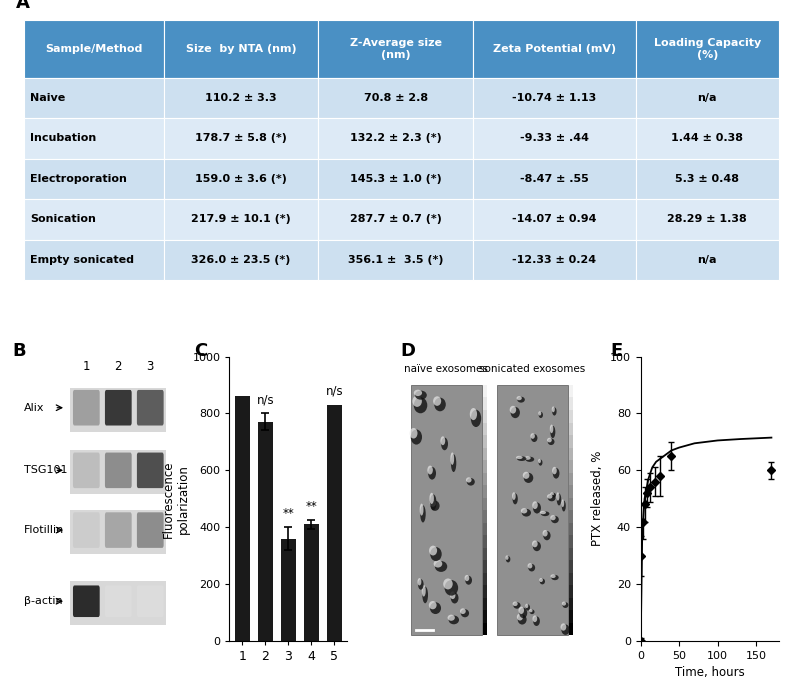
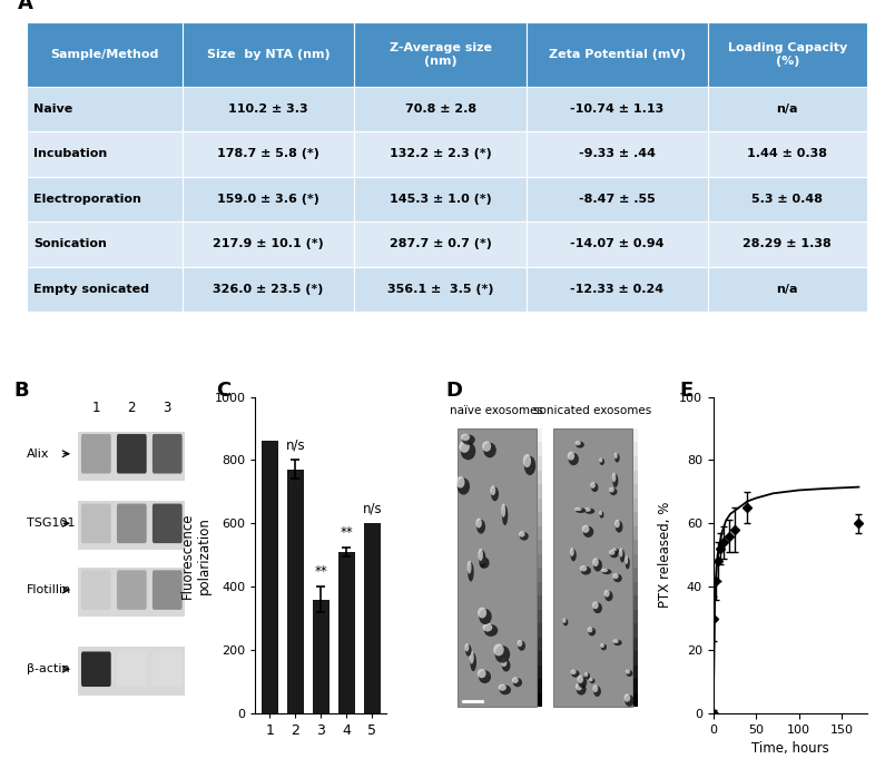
4: 410 -> 510
5: 830 -> 600
